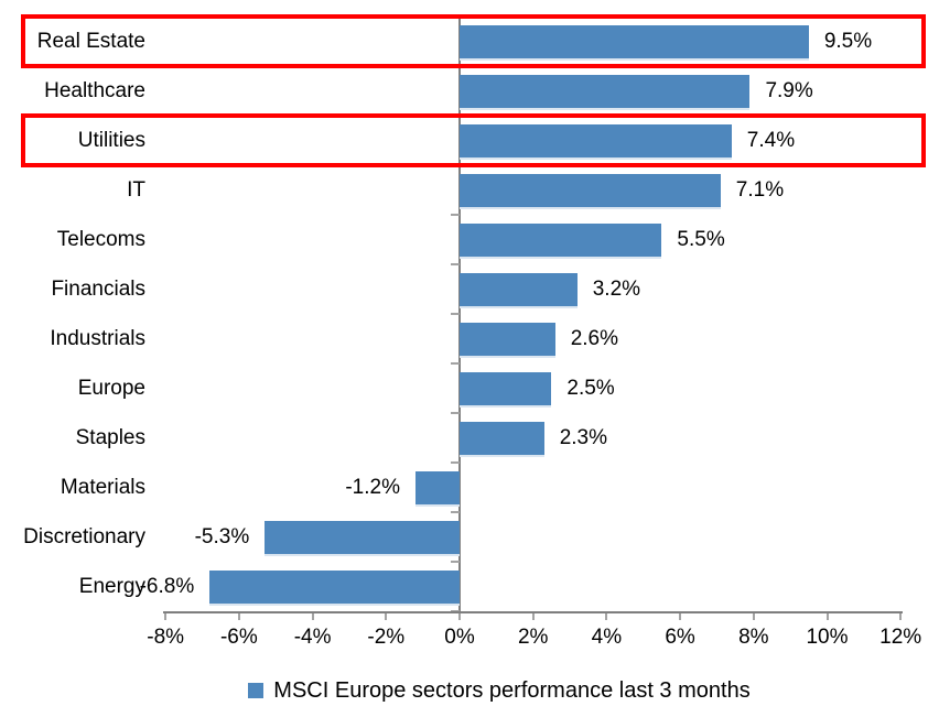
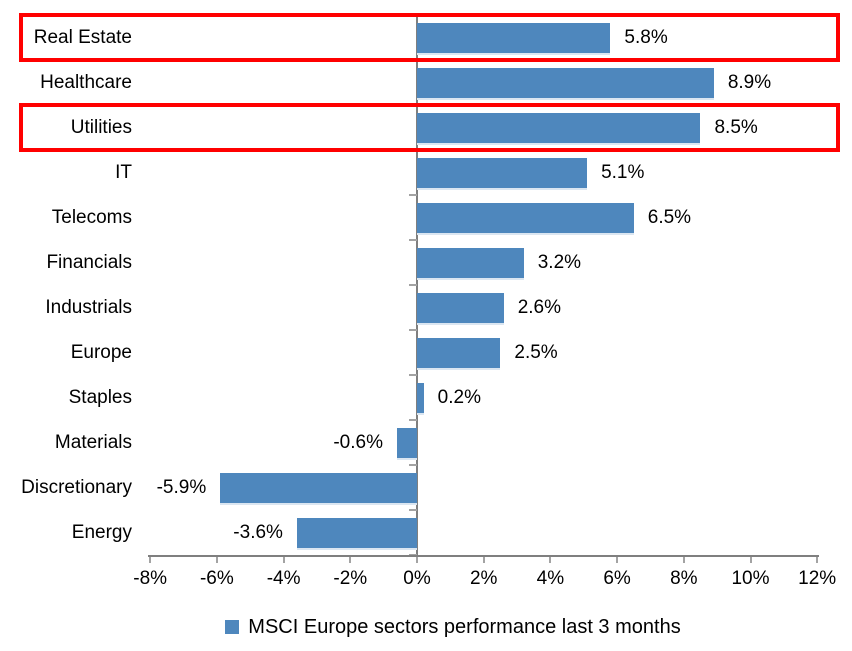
Real Estate: 9.5% -> 5.8%
Healthcare: 7.9% -> 8.9%
Utilities: 7.4% -> 8.5%
IT: 7.1% -> 5.1%
Telecoms: 5.5% -> 6.5%
Staples: 2.3% -> 0.2%
Materials: -1.2% -> -0.6%
Discretionary: -5.3% -> -5.9%
Energy: -6.8% -> -3.6%
